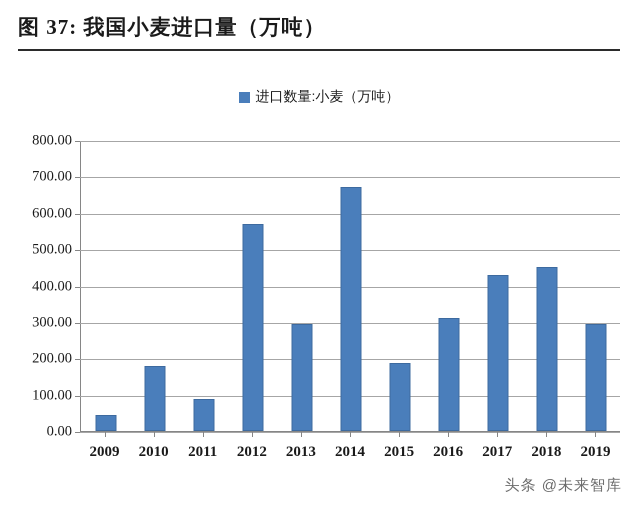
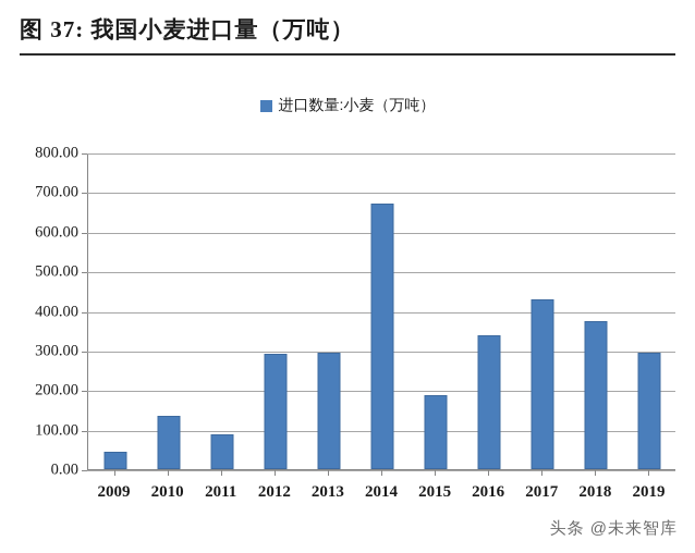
2010: 180 -> 140
2012: 570 -> 290
2016: 310 -> 340
2018: 450 -> 370
